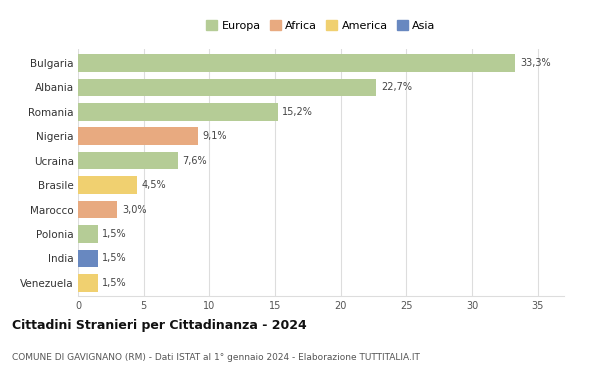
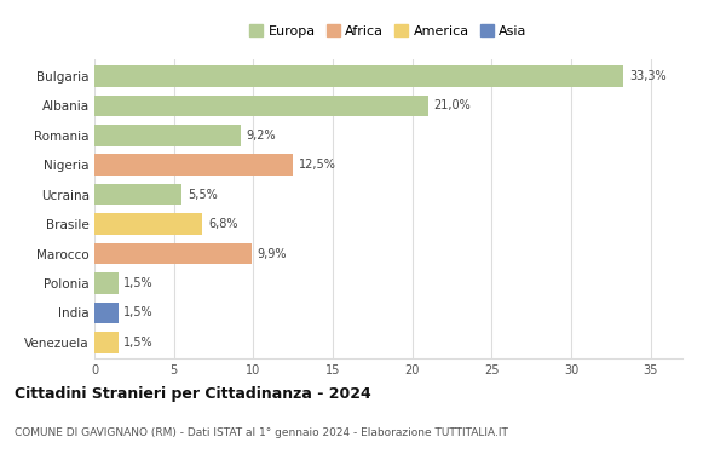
Albania: 22,7% -> 21,0%
Romania: 15,2% -> 9,2%
Nigeria: 9,1% -> 12,5%
Ucraina: 7,6% -> 5,5%
Brasile: 4,5% -> 6,8%
Marocco: 3,0% -> 9,9%
